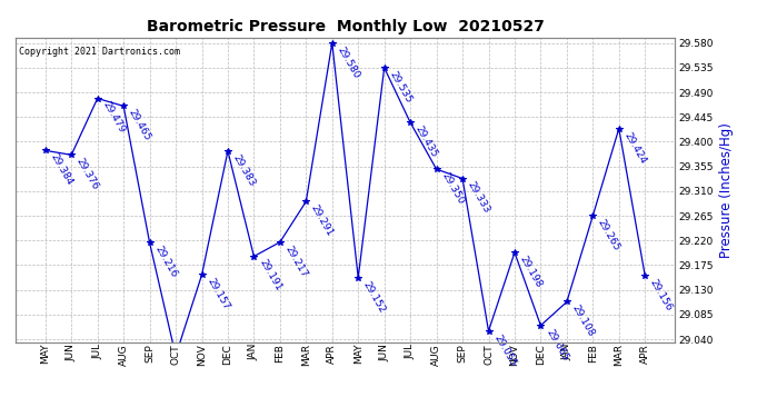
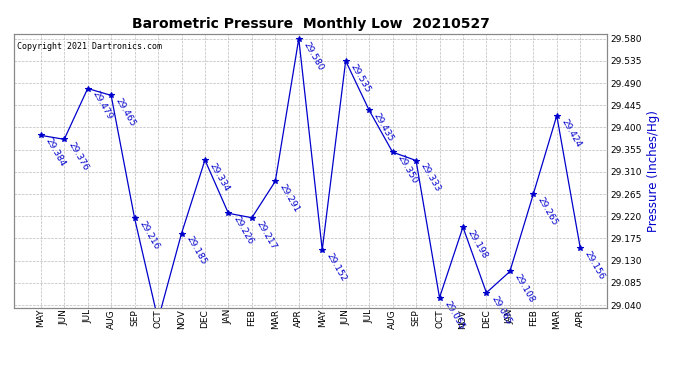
NOV: 29.157 -> 29.185
DEC: 29.383 -> 29.334
JAN: 29.191 -> 29.226
